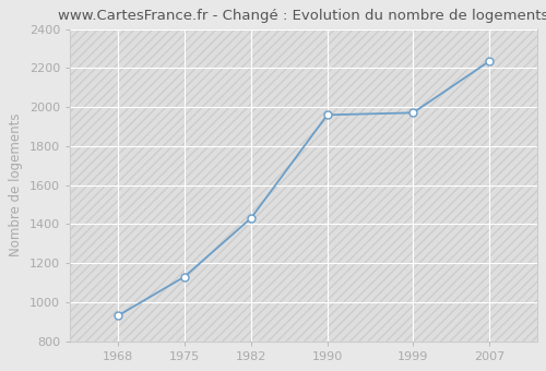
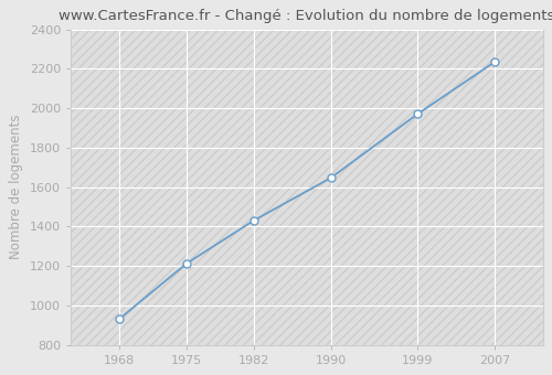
1975: 1130 -> 1210
1990: 1960 -> 1650
